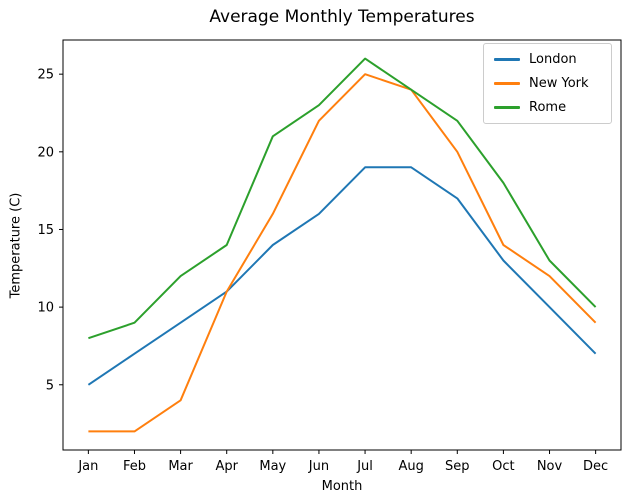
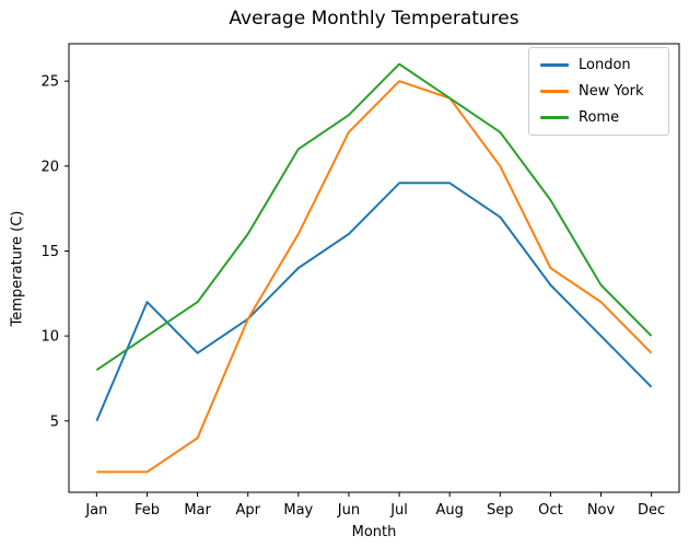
London/Feb: 7 -> 12
Rome/Feb: 9 -> 10
Rome/Apr: 14 -> 16
